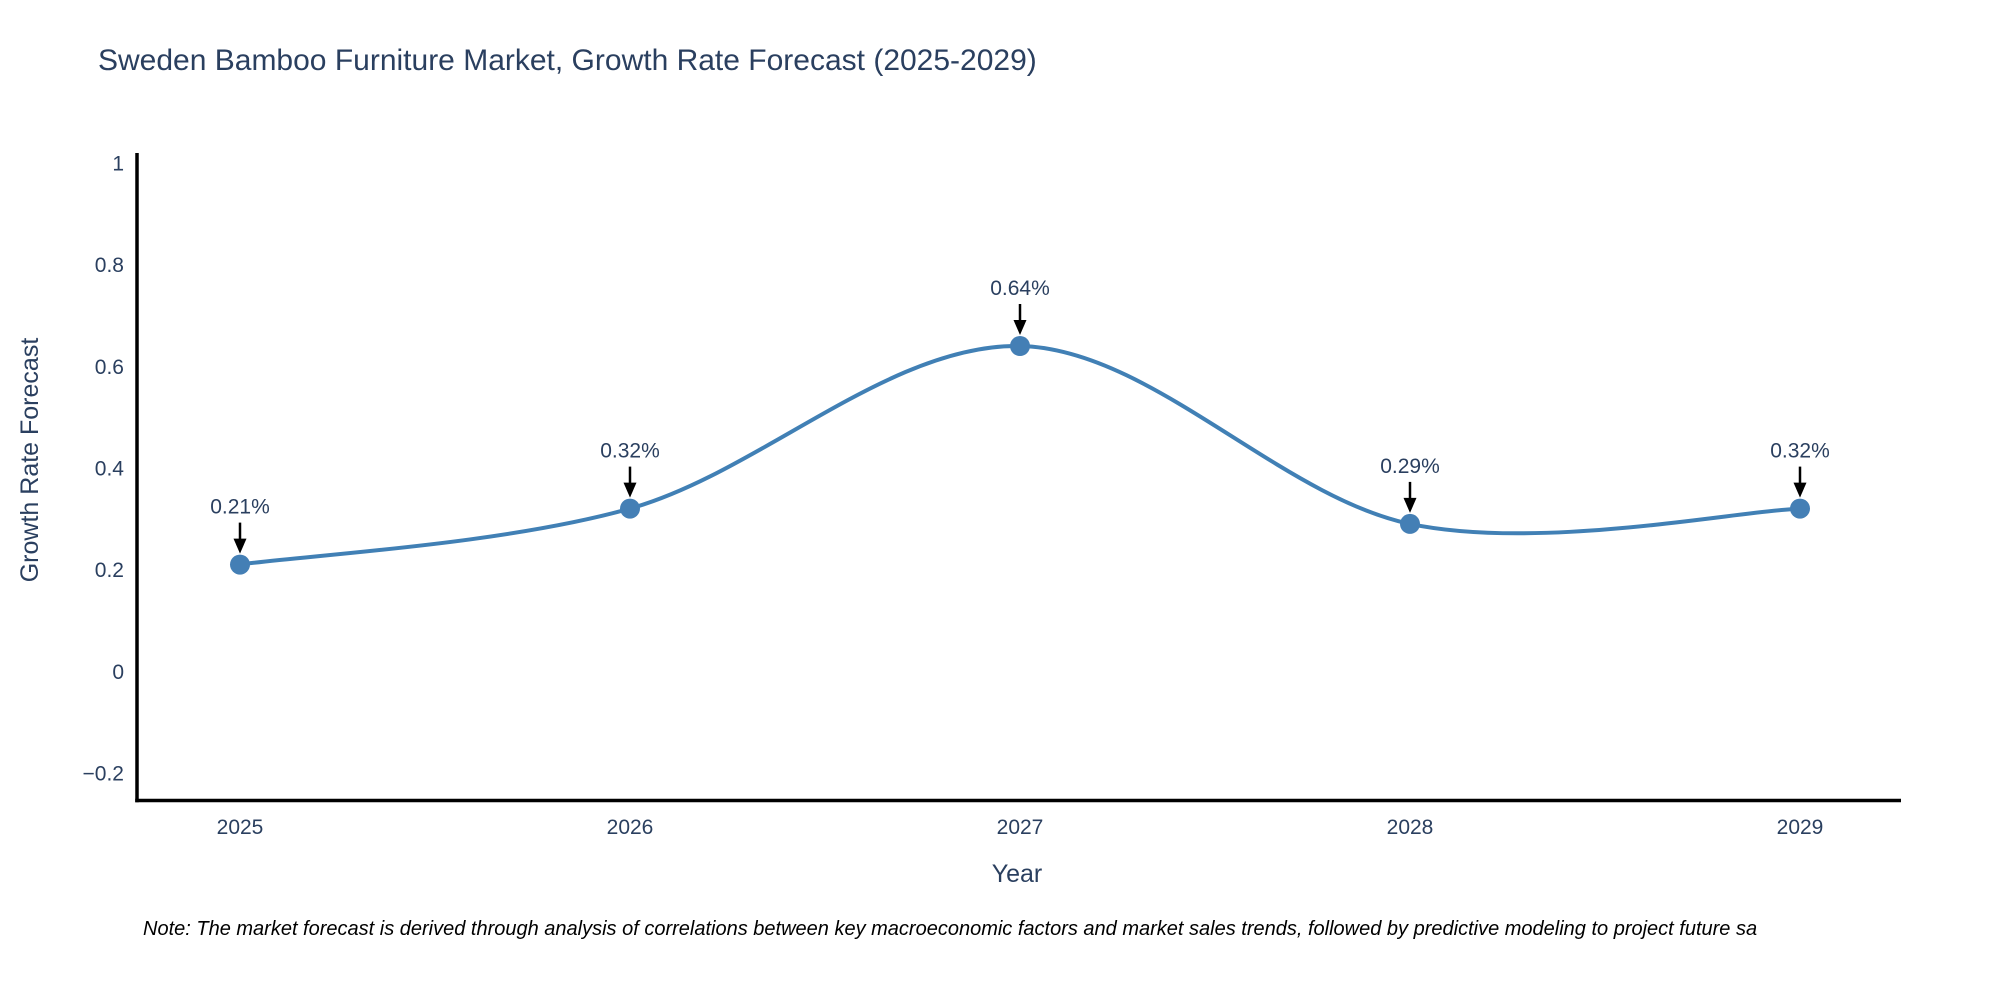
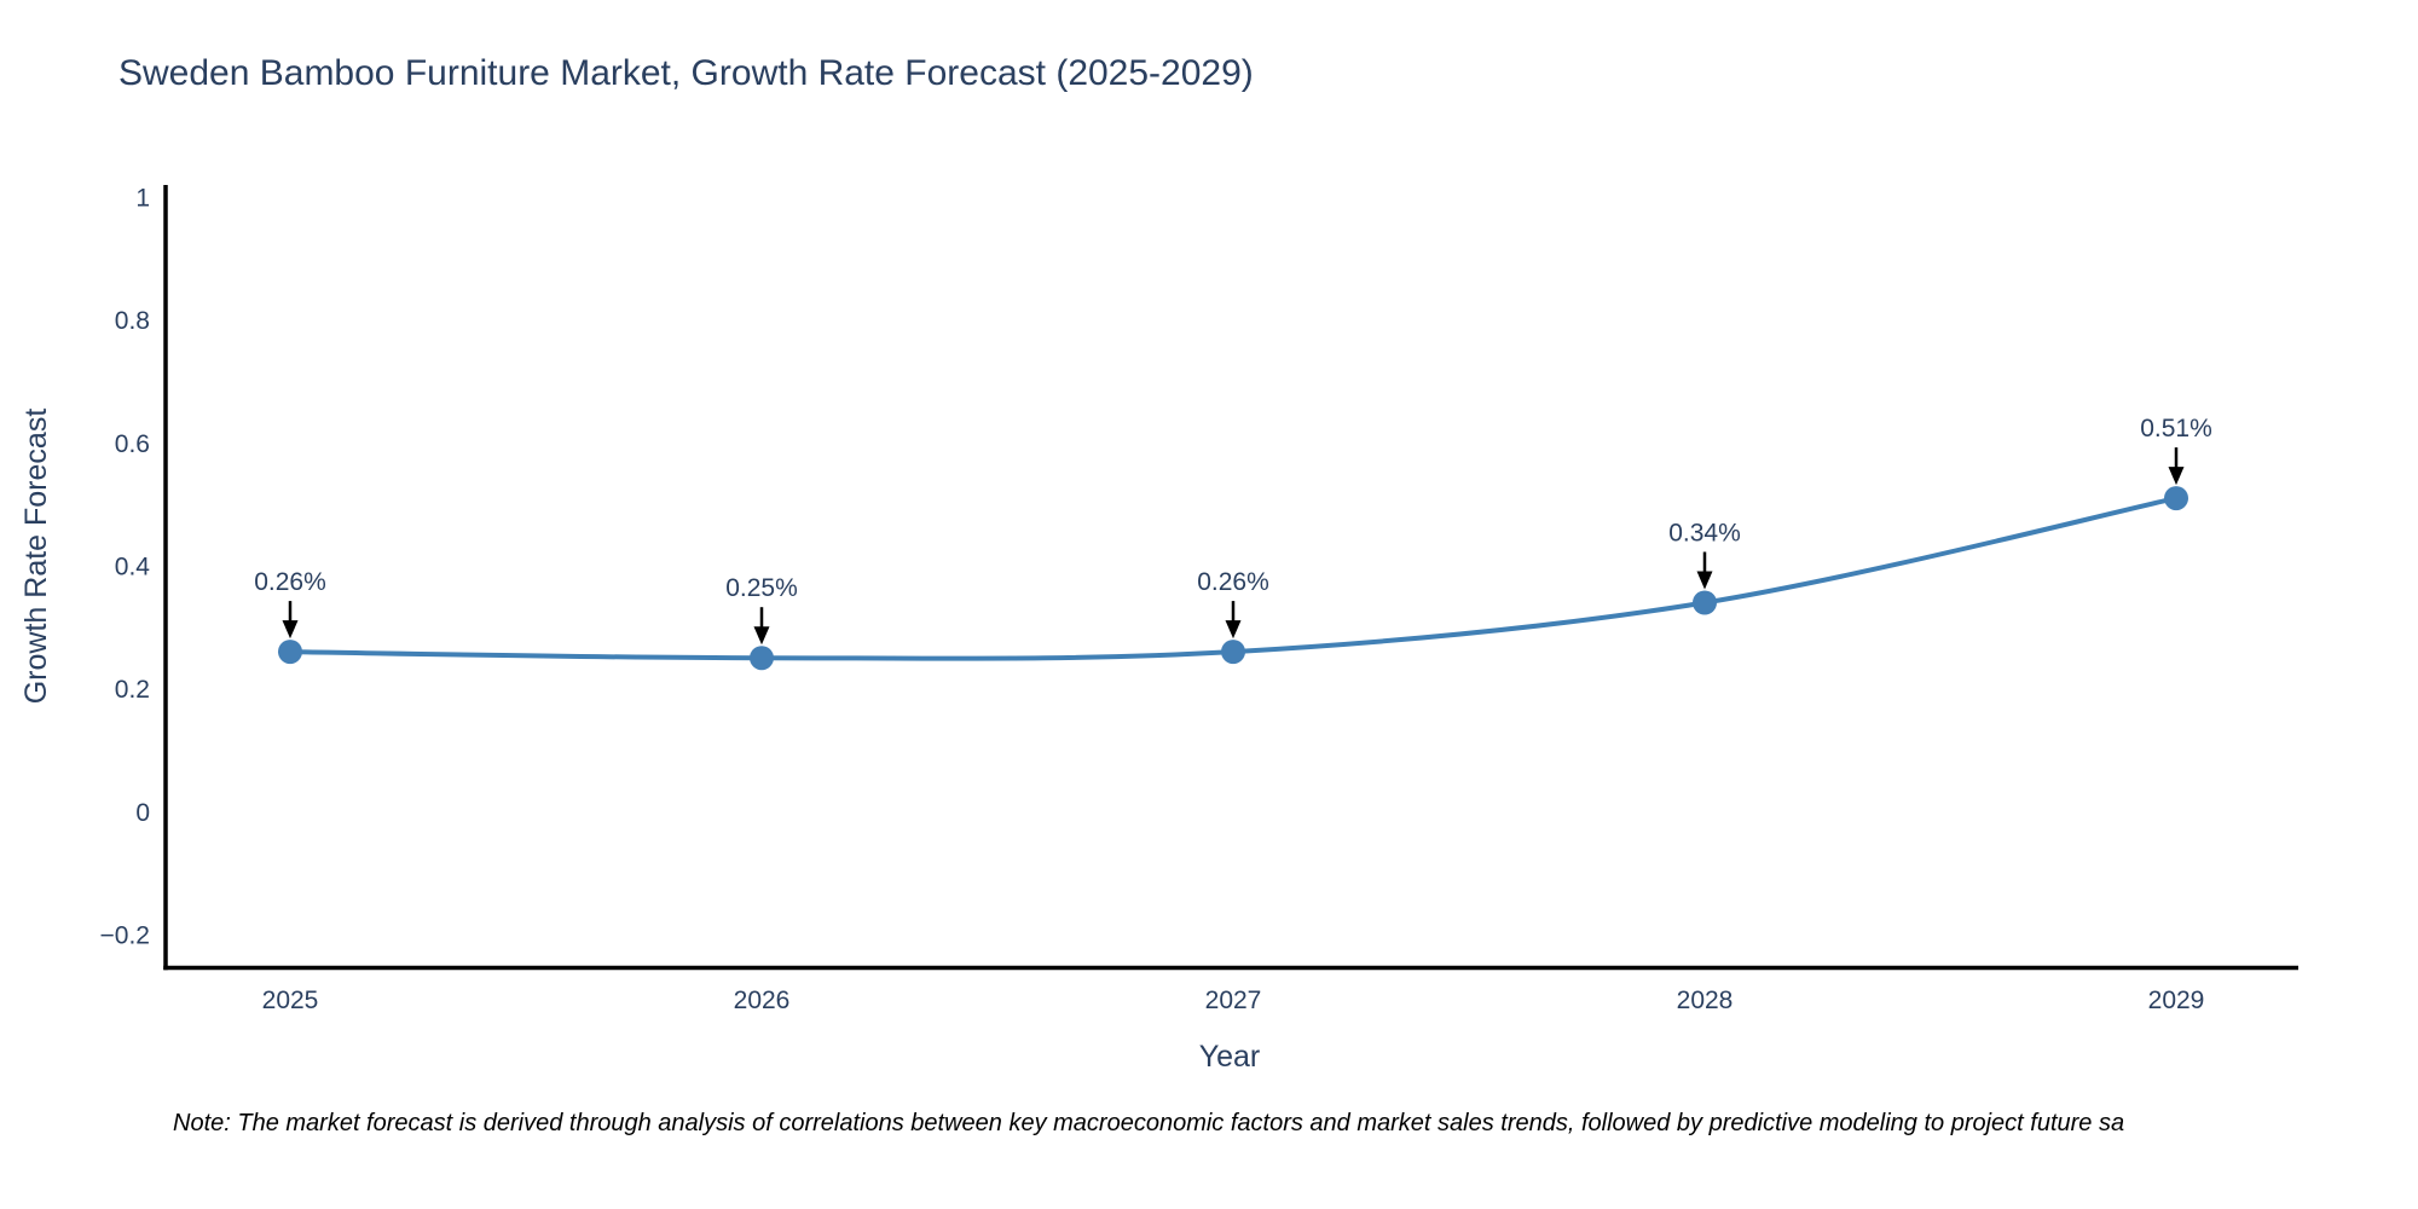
2025: 0.21% -> 0.26%
2026: 0.32% -> 0.25%
2027: 0.64% -> 0.26%
2028: 0.29% -> 0.34%
2029: 0.32% -> 0.51%
